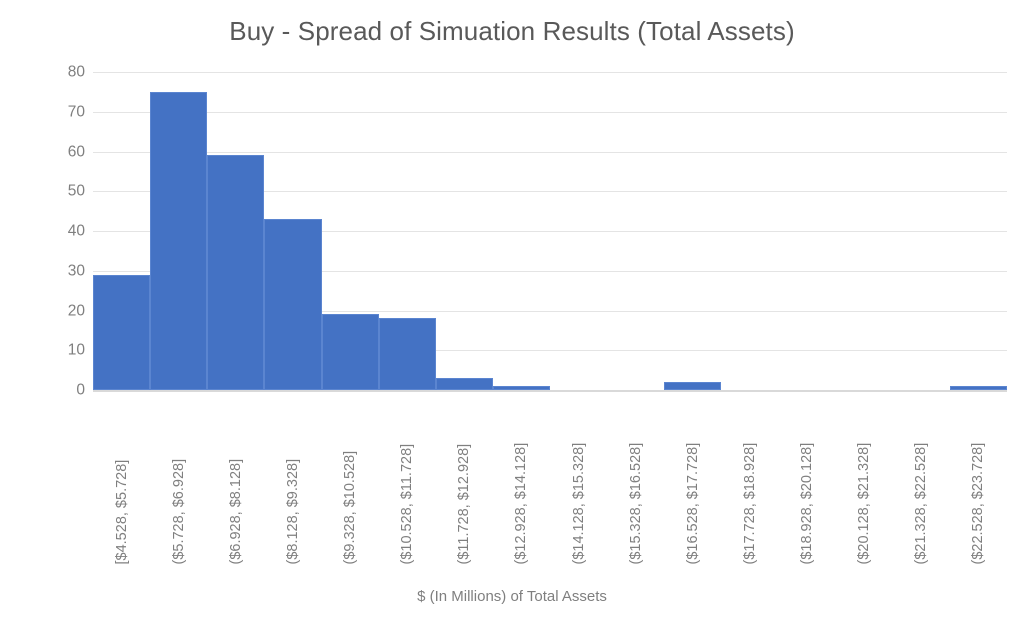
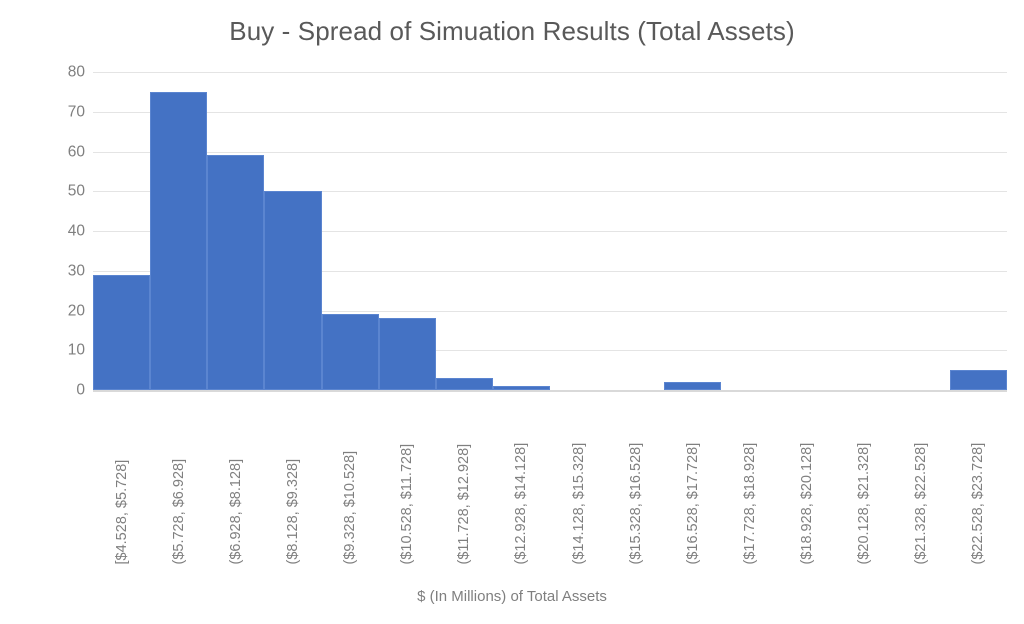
($8.128, $9.328]: 43 -> 50
($22.528, $23.728]: 1 -> 5
